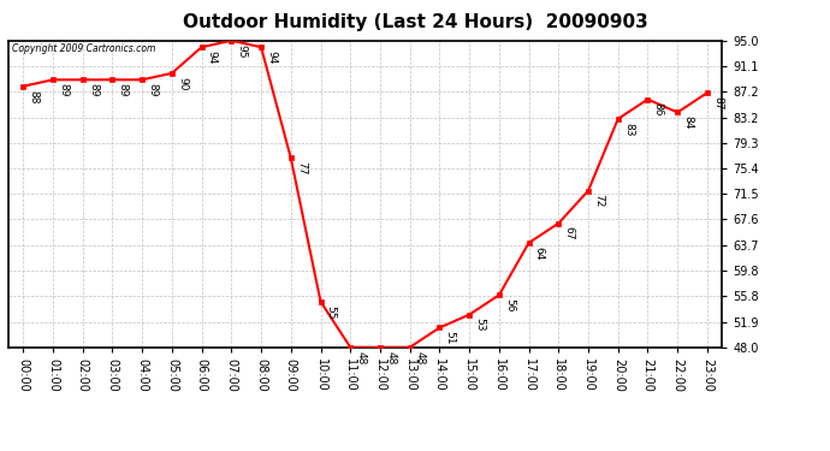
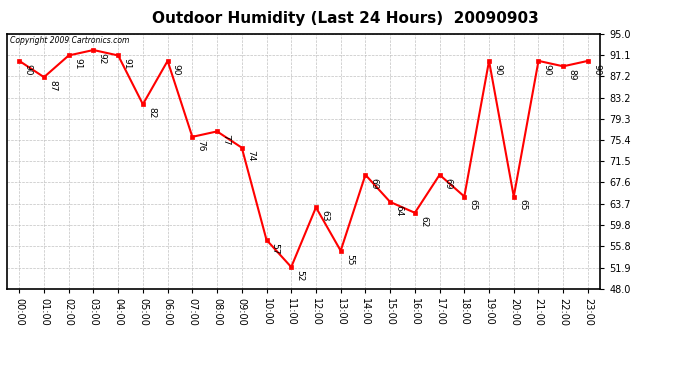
00:00: 88 -> 90
01:00: 89 -> 87
02:00: 89 -> 91
03:00: 89 -> 92
04:00: 89 -> 91
05:00: 90 -> 82
06:00: 94 -> 90
07:00: 95 -> 76
08:00: 94 -> 77
09:00: 77 -> 74
10:00: 55 -> 57
11:00: 48 -> 52
12:00: 48 -> 63
13:00: 48 -> 55
14:00: 51 -> 69
15:00: 53 -> 64
16:00: 56 -> 62
17:00: 64 -> 69
18:00: 67 -> 65
19:00: 72 -> 90
20:00: 83 -> 65
21:00: 86 -> 90
22:00: 84 -> 89
23:00: 87 -> 90
